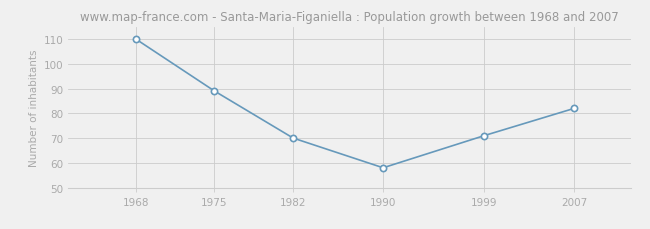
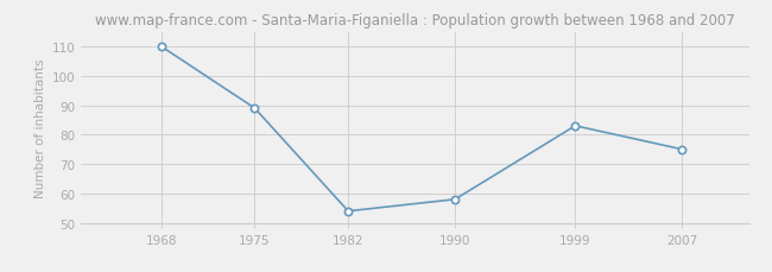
1982: 70 -> 54
1999: 71 -> 83
2007: 82 -> 75
